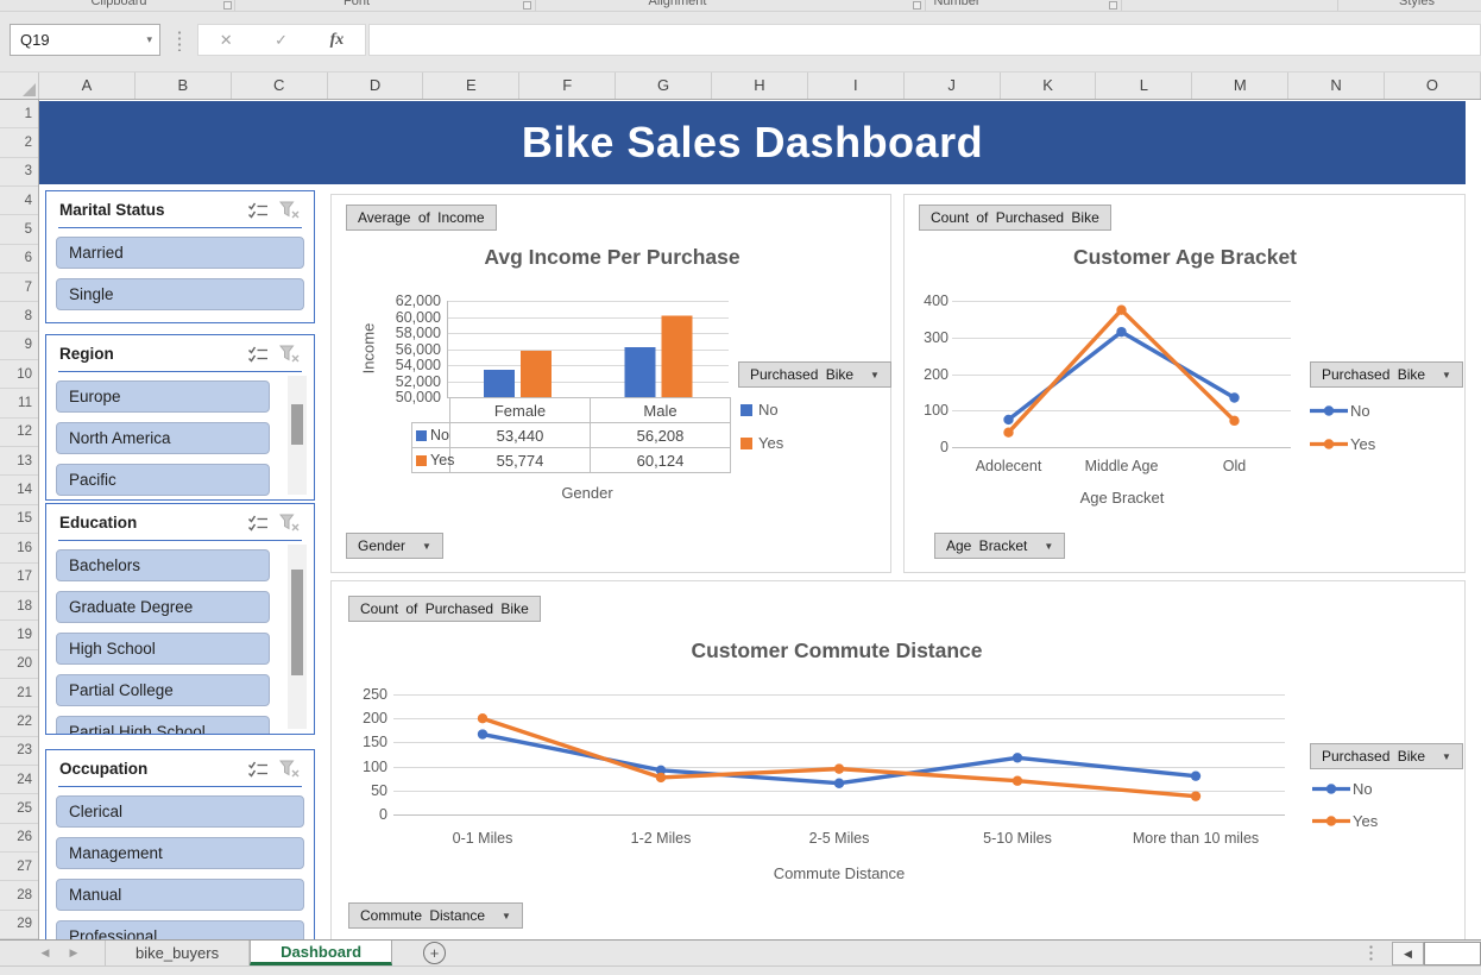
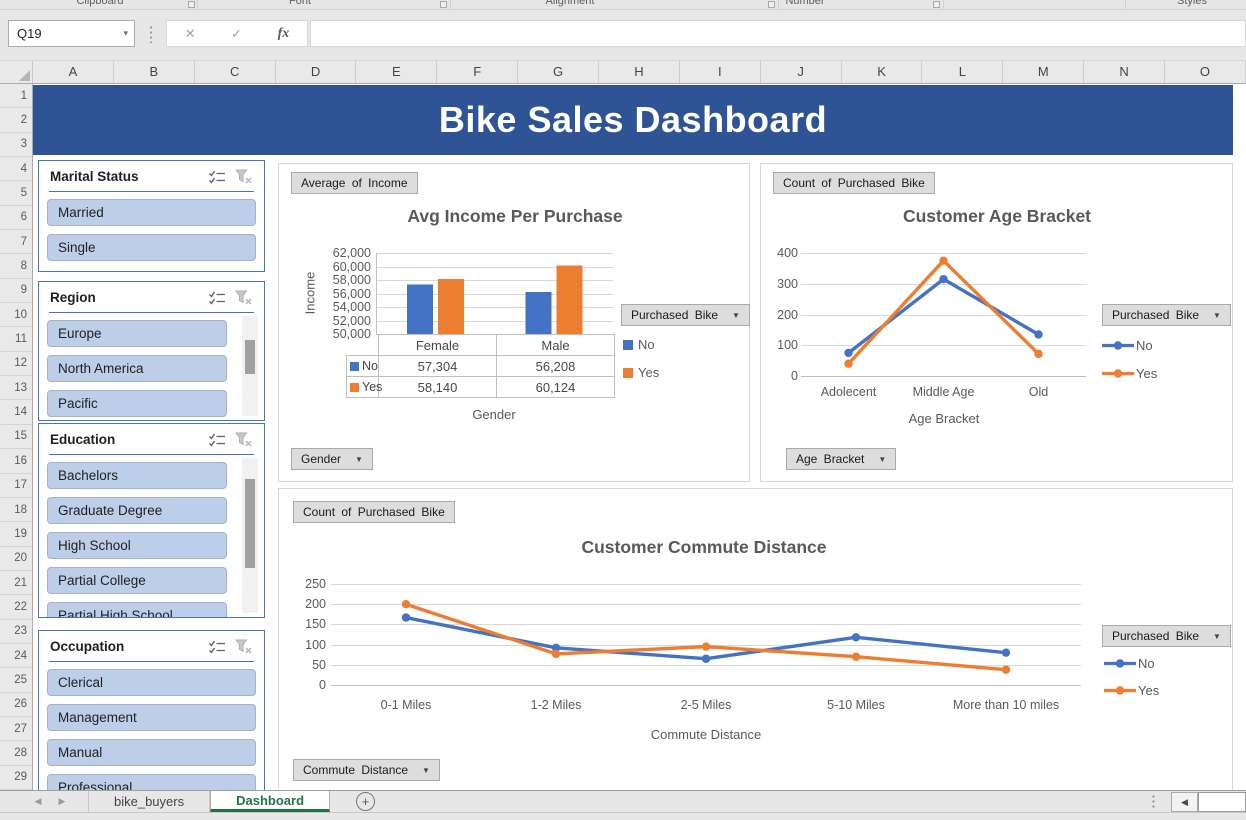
Avg Income Per Purchase/No/Female: 53,440 -> 57,304
Avg Income Per Purchase/Yes/Female: 55,774 -> 58,140
